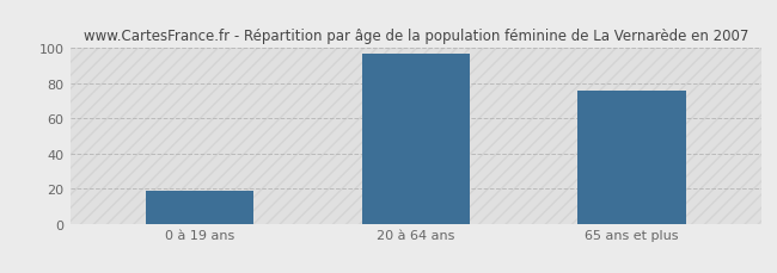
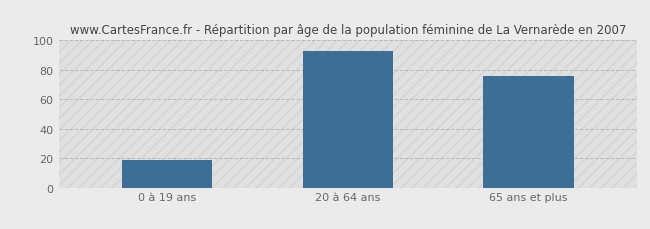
20 à 64 ans: 97 -> 93
